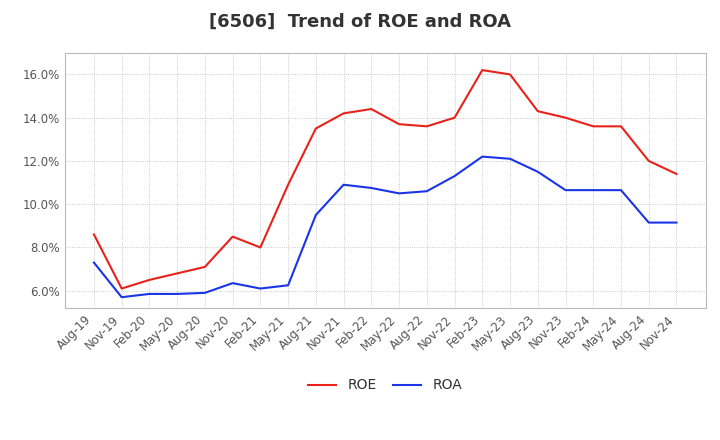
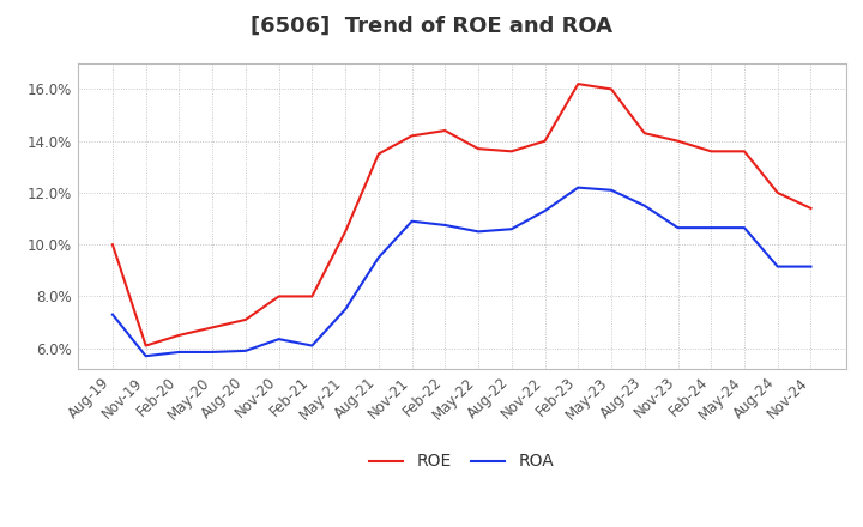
ROE/Aug-19: 8.6% -> 10.0%
ROE/Nov-20: 8.5% -> 8.0%
ROE/May-21: 10.9% -> 10.5%
ROA/May-21: 6.25% -> 7.50%
